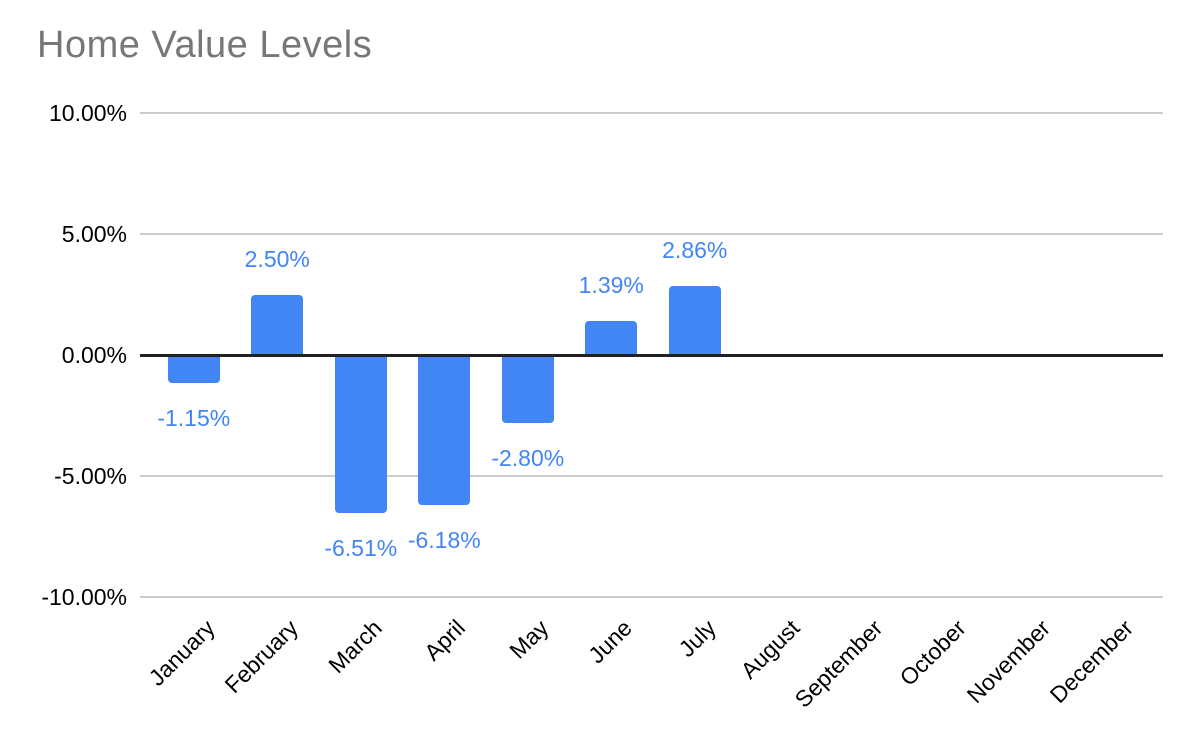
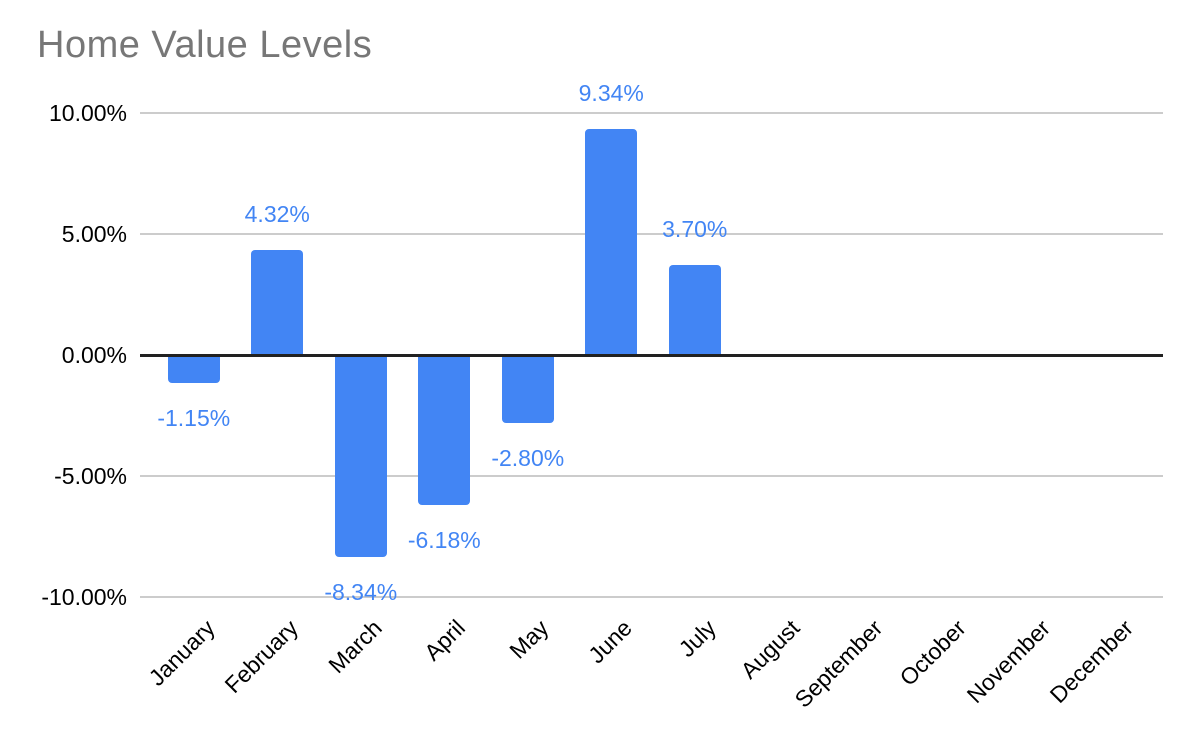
February: 2.50% -> 4.32%
March: -6.51% -> -8.34%
June: 1.39% -> 9.34%
July: 2.86% -> 3.70%
